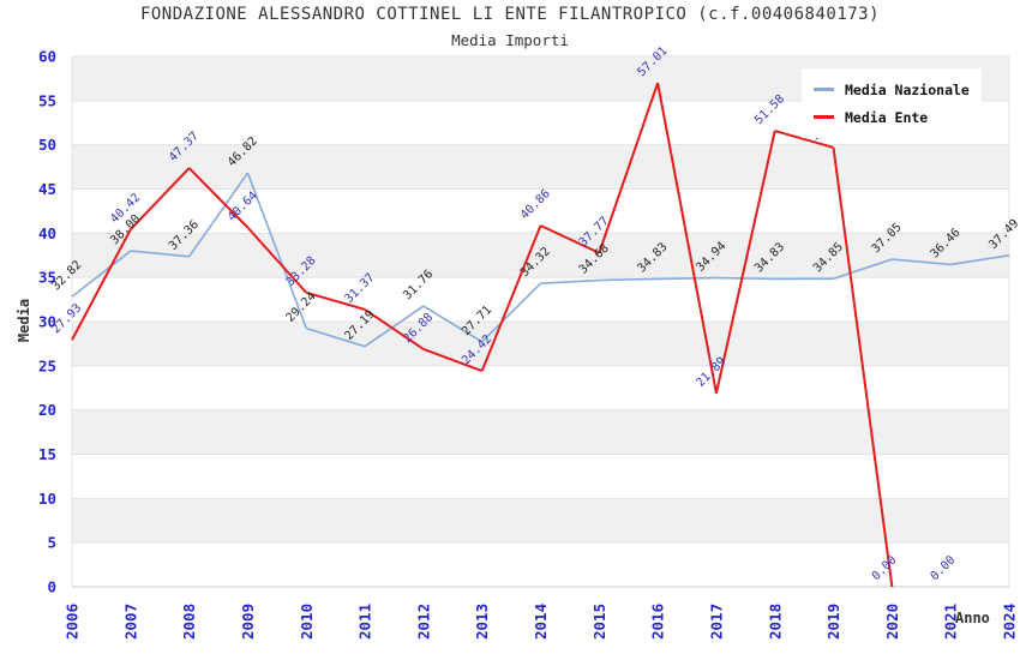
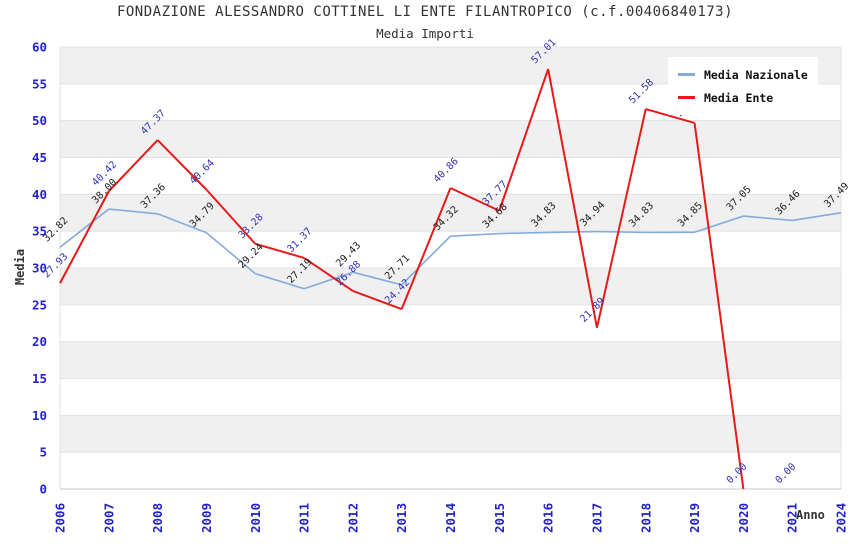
Media Nazionale/2009: 46.82 -> 34.79
Media Nazionale/2012: 31.76 -> 29.43
